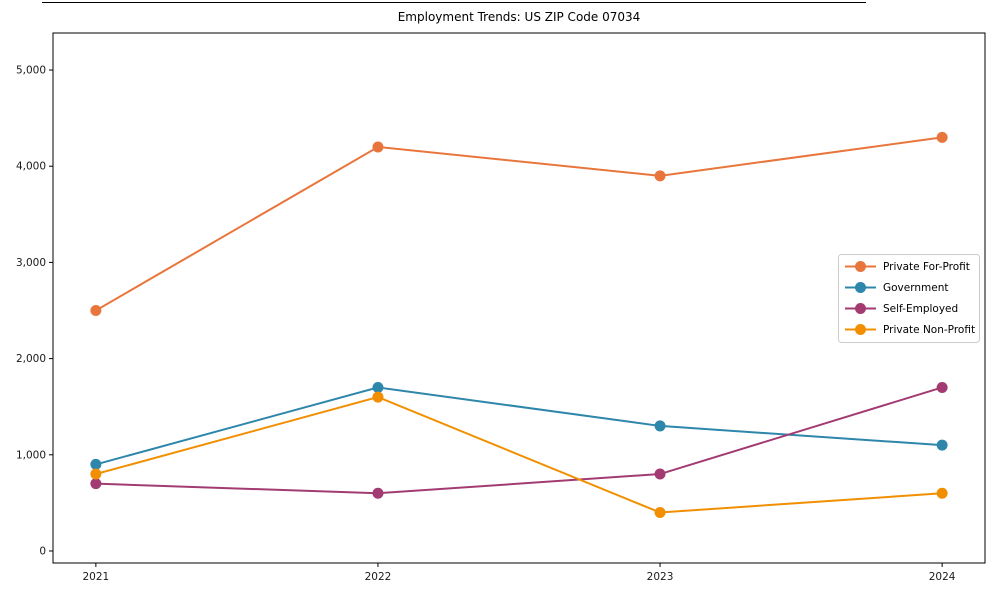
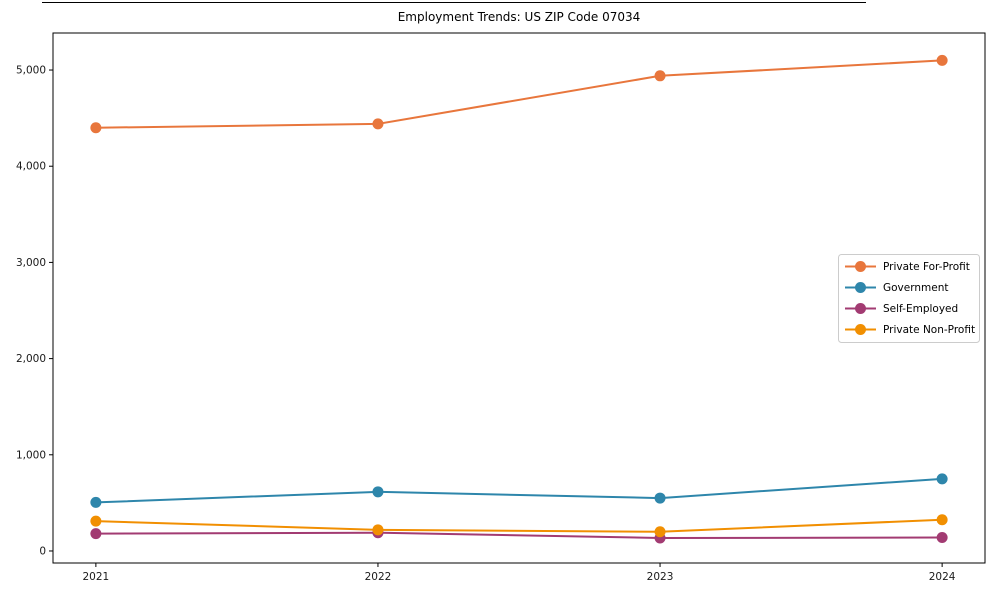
Private For-Profit/2021: 2500 -> 4400
Government/2021: 900 -> 500
Self-Employed/2021: 700 -> 200
Private Non-Profit/2021: 800 -> 300
Private For-Profit/2022: 4200 -> 4400
Government/2022: 1700 -> 600
Self-Employed/2022: 600 -> 200
Private Non-Profit/2022: 1600 -> 200
Private For-Profit/2023: 3900 -> 4900
Government/2023: 1300 -> 600
Self-Employed/2023: 800 -> 100
Private Non-Profit/2023: 400 -> 200
Private For-Profit/2024: 4300 -> 5100
Government/2024: 1100 -> 800
Self-Employed/2024: 1700 -> 100
Private Non-Profit/2024: 600 -> 300
